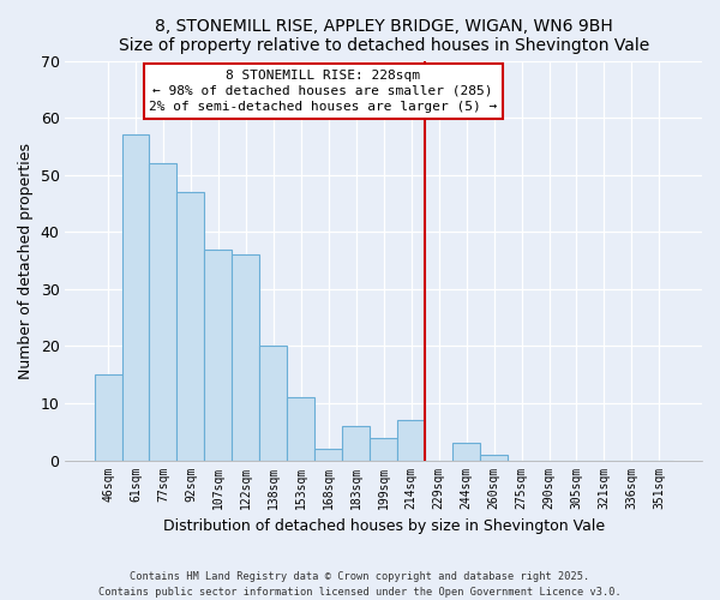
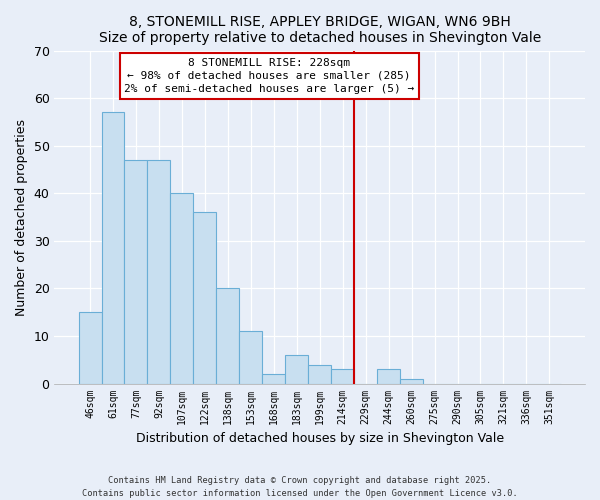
77sqm: 52 -> 47
107sqm: 37 -> 40
214sqm: 7 -> 3
